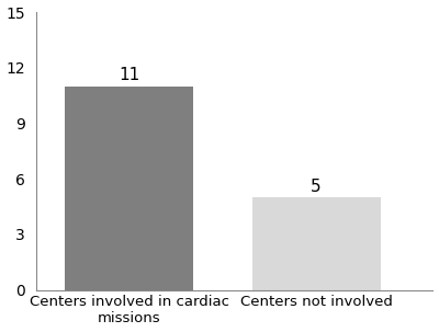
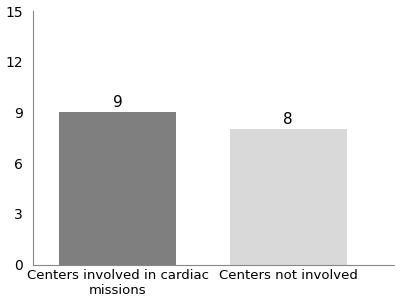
Centers involved in cardiac missions: 11 -> 9
Centers not involved: 5 -> 8
